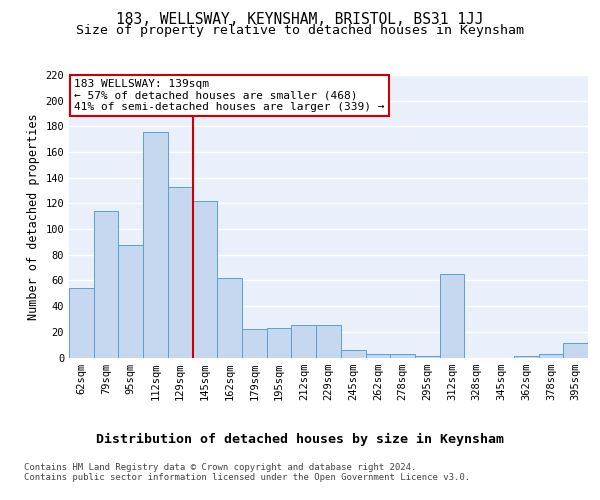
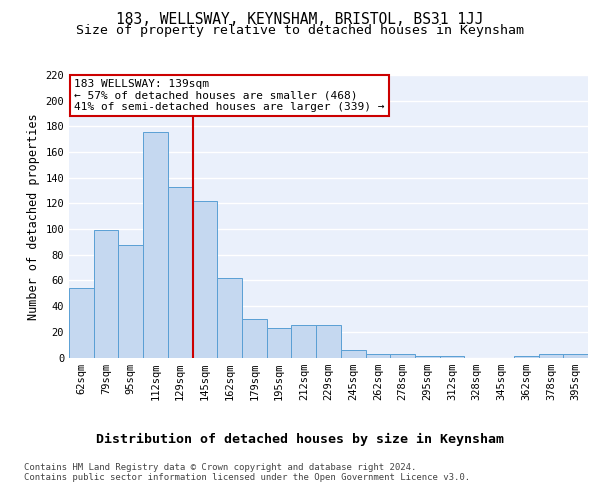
79sqm: 114 -> 99
179sqm: 22 -> 30
312sqm: 65 -> 1
395sqm: 11 -> 3
